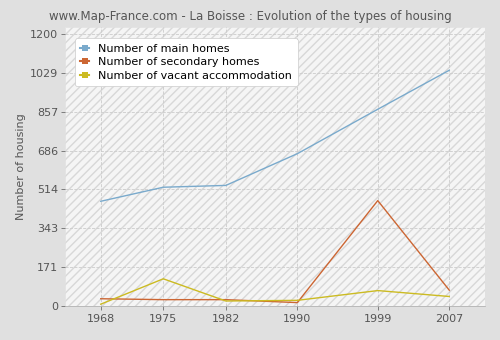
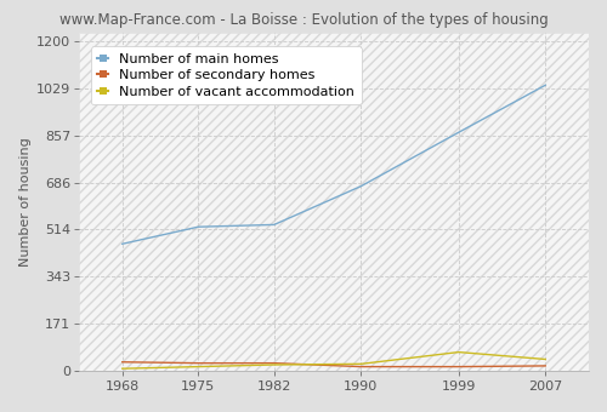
Number of vacant accommodation/1975: 120 -> 15
Number of secondary homes/1999: 465 -> 15
Number of secondary homes/2007: 70 -> 18
